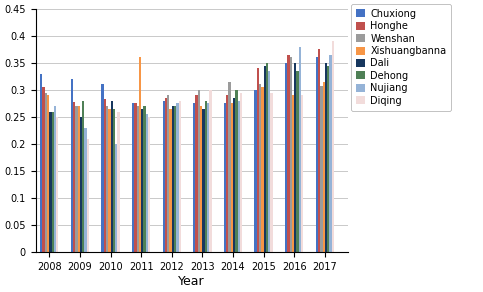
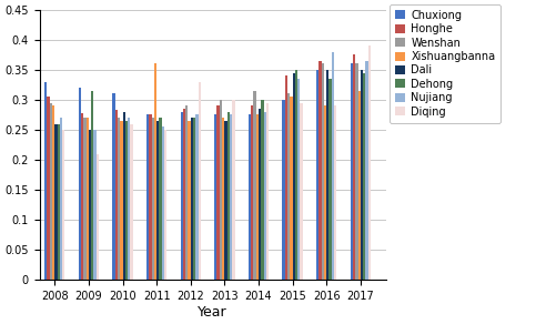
Dehong/2009: 0.280 -> 0.315
Nujiang/2009: 0.230 -> 0.250
Nujiang/2010: 0.200 -> 0.270
Diqing/2012: 0.280 -> 0.330
Wenshan/2017: 0.308 -> 0.360
